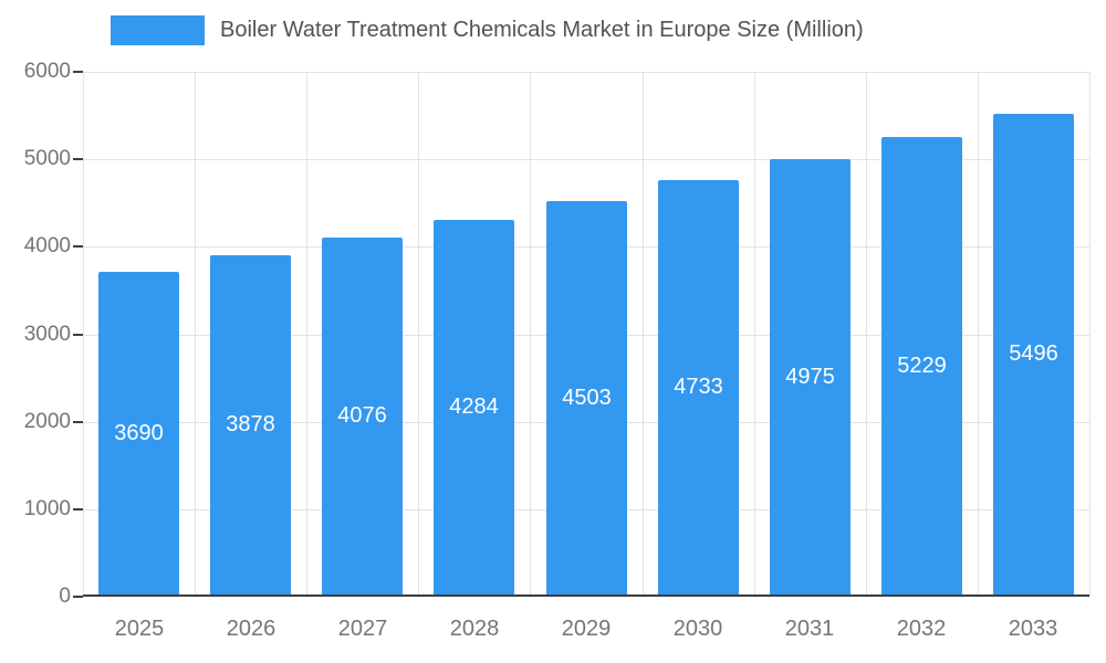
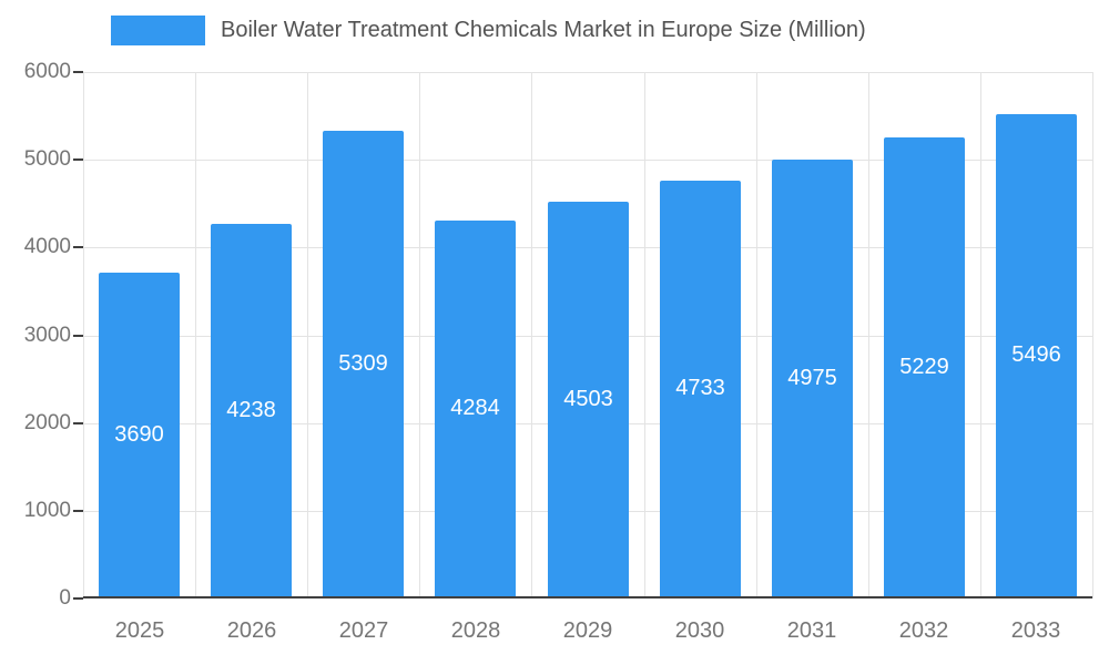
2026: 3878 -> 4238
2027: 4076 -> 5309
